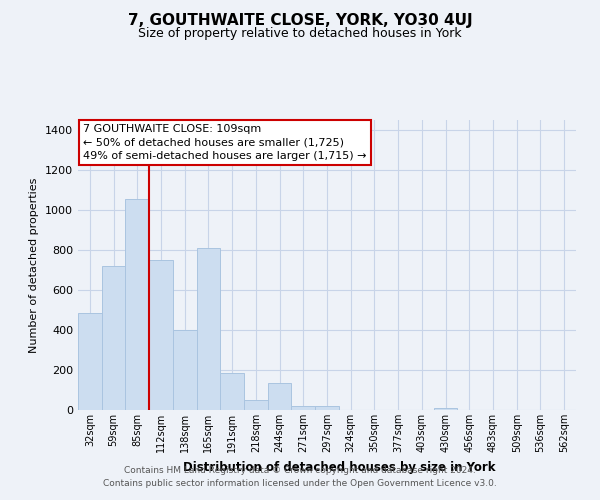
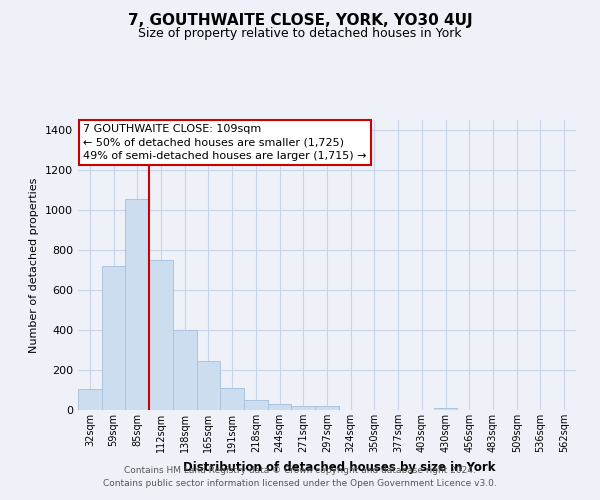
32sqm: 485 -> 105
165sqm: 810 -> 245
191sqm: 185 -> 110
244sqm: 135 -> 28
